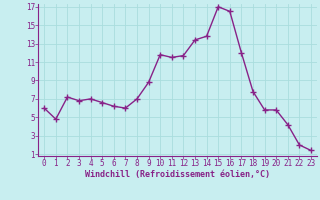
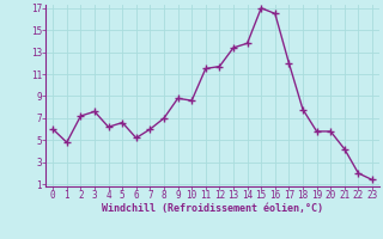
3: 6.8 -> 7.6
4: 7.0 -> 6.2
6: 6.2 -> 5.2
10: 11.8 -> 8.6
